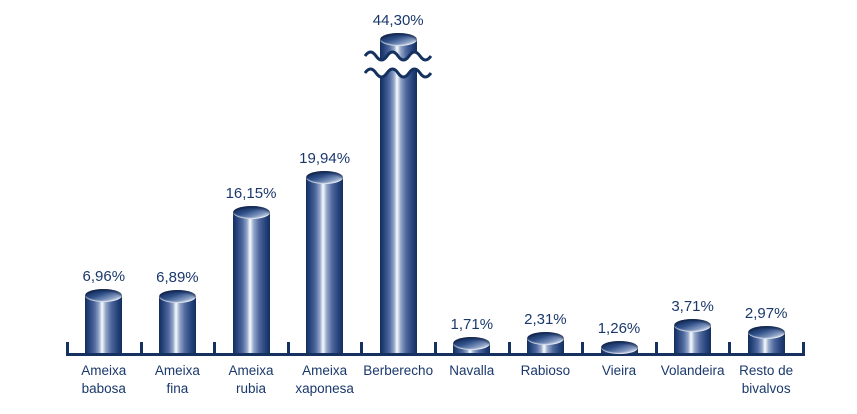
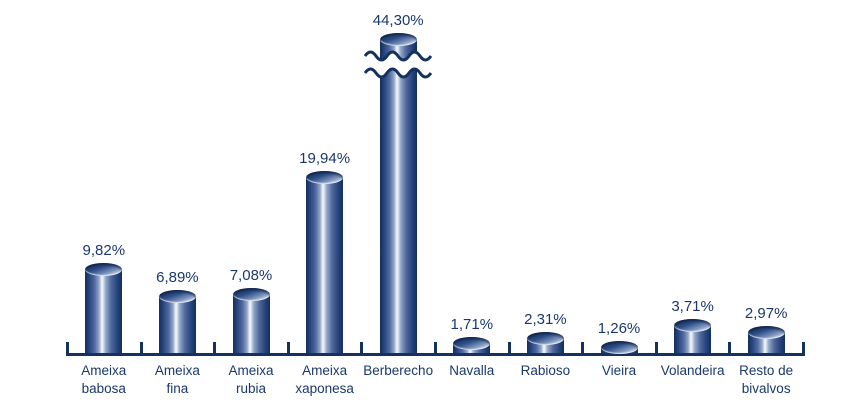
Ameixa babosa: 6,96% -> 9,82%
Ameixa rubia: 16,15% -> 7,08%
